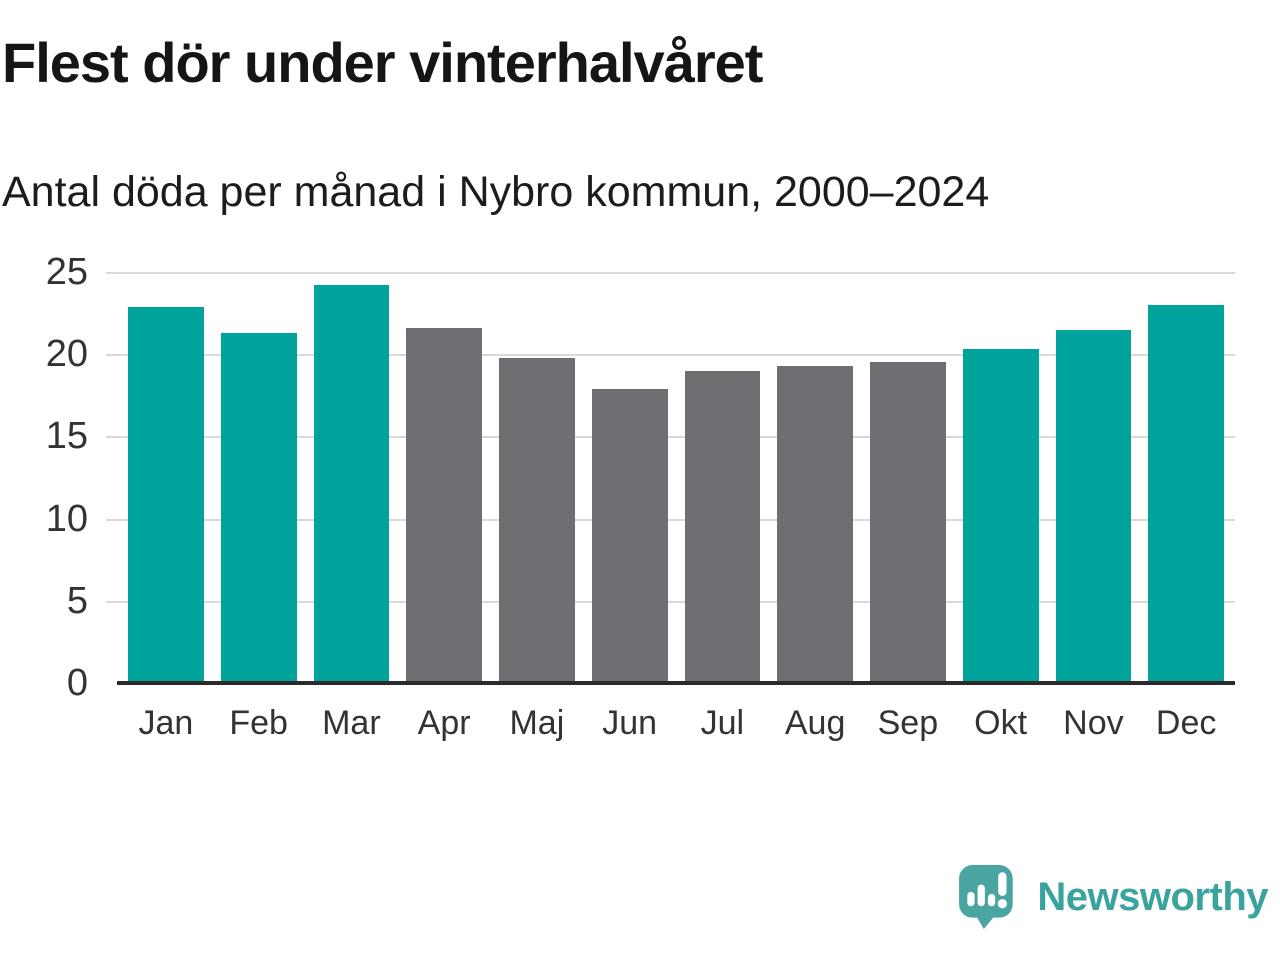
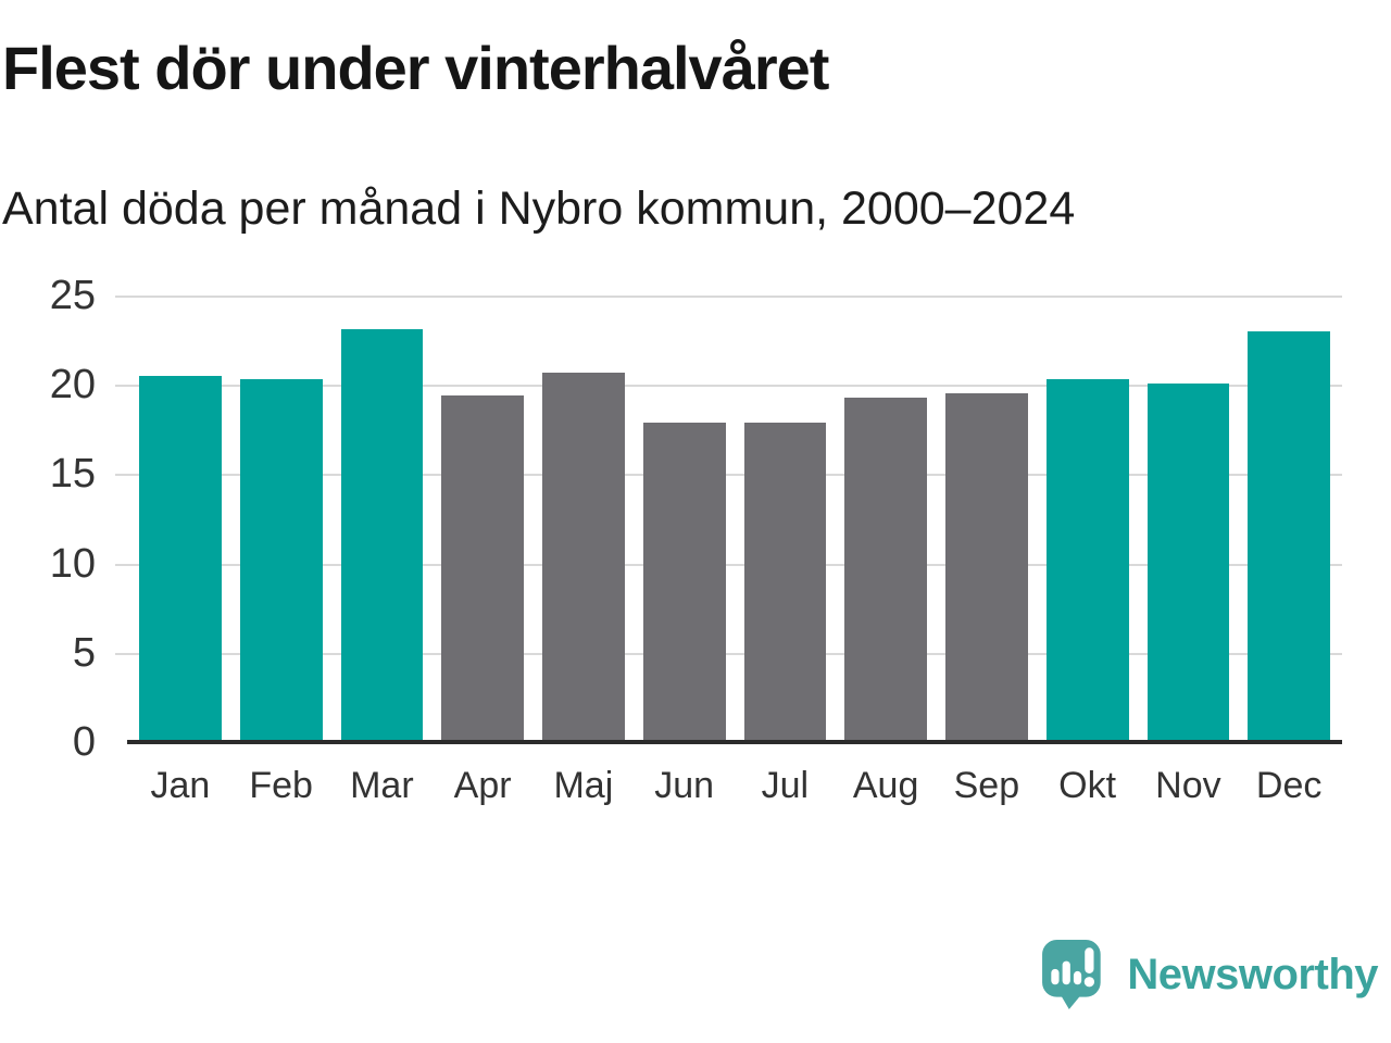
Jan: 22.9 -> 20.5
Feb: 21.3 -> 20.3
Mar: 24.2 -> 23.1
Apr: 21.6 -> 19.4
Maj: 19.8 -> 20.7
Jul: 19.0 -> 17.9
Nov: 21.5 -> 20.1
